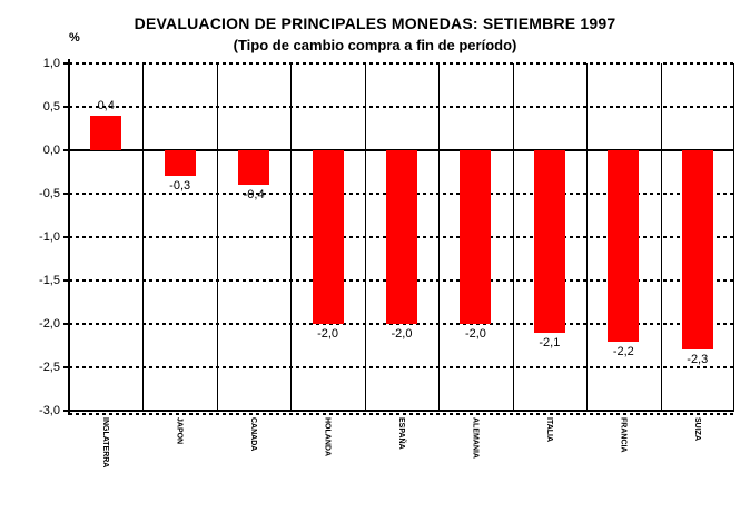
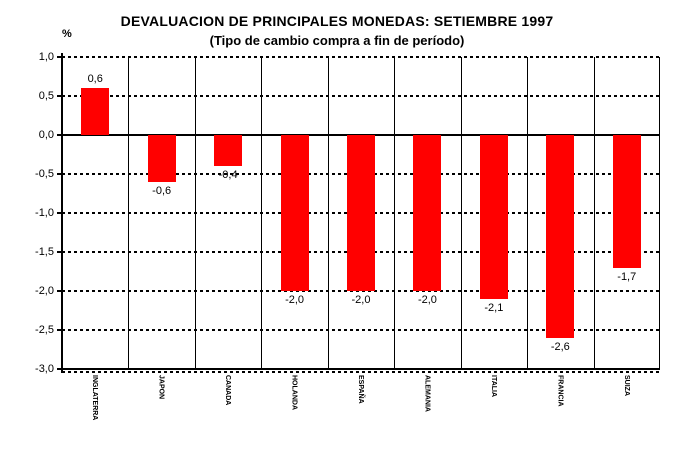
INGLATERRA: 0,4 -> 0,6
JAPON: -0,3 -> -0,6
FRANCIA: -2,2 -> -2,6
SUIZA: -2,3 -> -1,7
